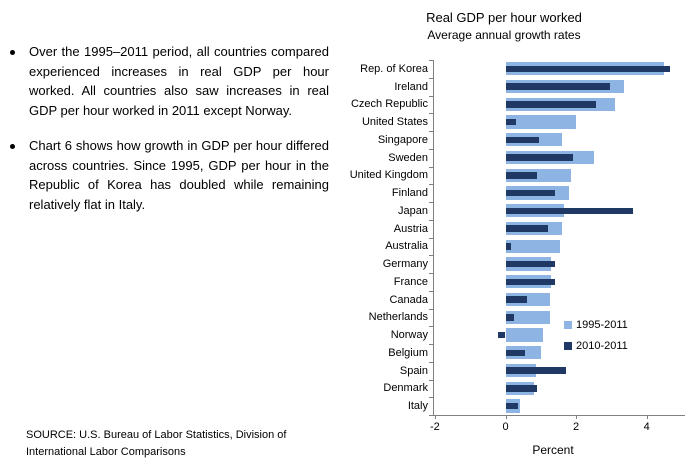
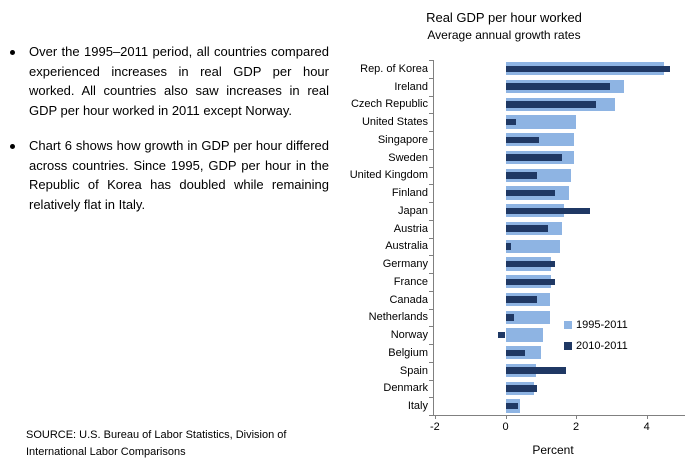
1995-2011/Singapore: 1.6 -> 1.9
1995-2011/Sweden: 2.5 -> 1.9
2010-2011/Sweden: 1.9 -> 1.6
2010-2011/Japan: 3.6 -> 2.4
2010-2011/Canada: 0.6 -> 0.9
